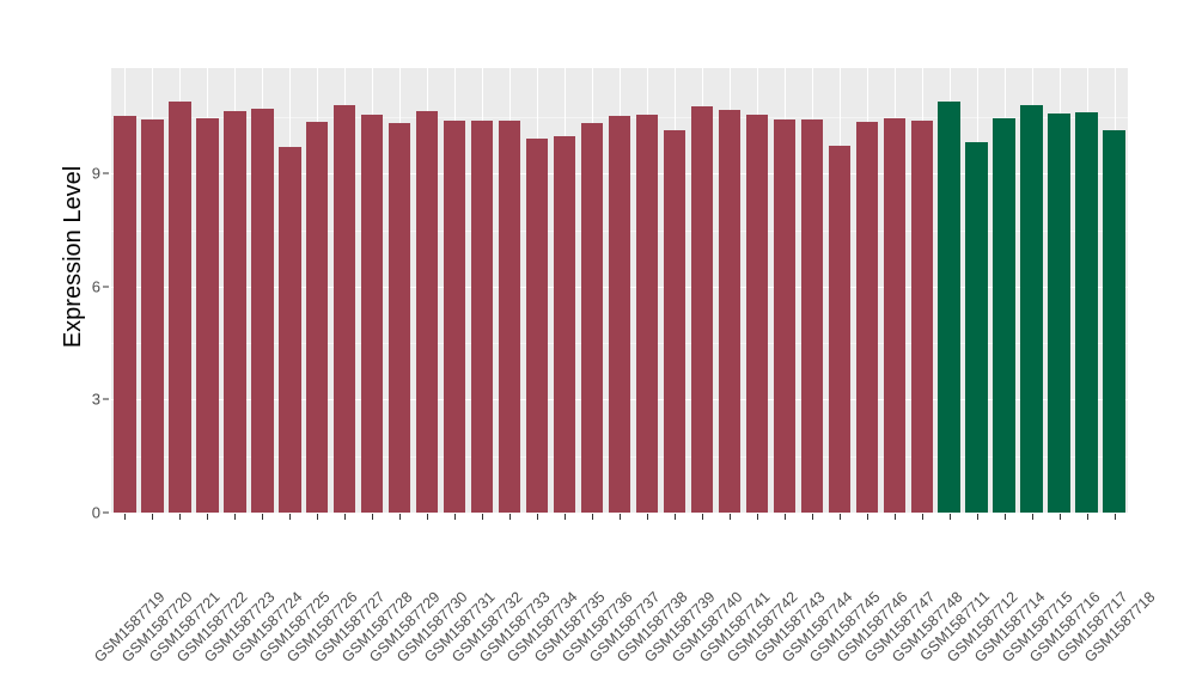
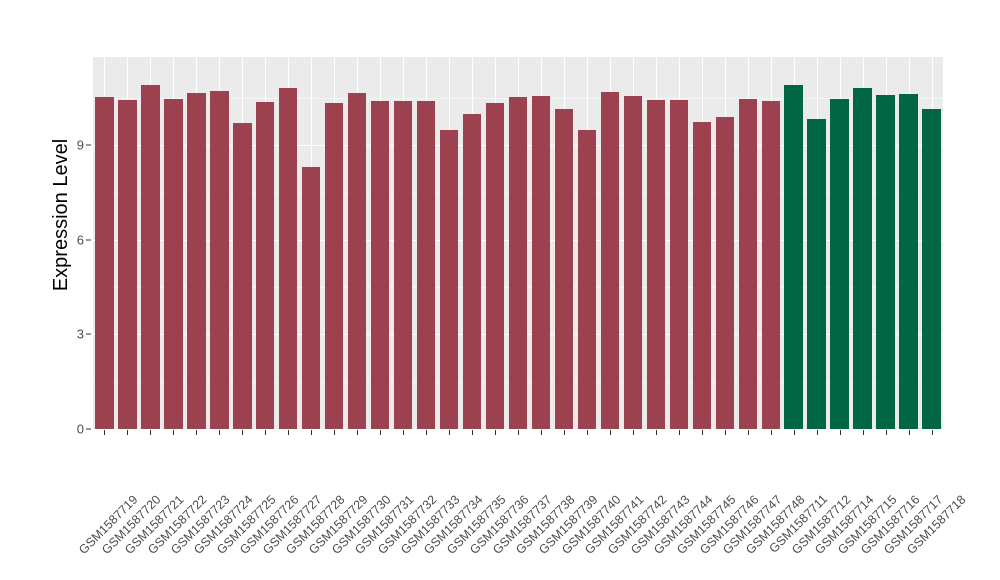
GSM1587728: 10.6 -> 8.3
GSM1587734: 9.9 -> 9.5
GSM1587740: 10.8 -> 9.5
GSM1587746: 10.4 -> 9.9
